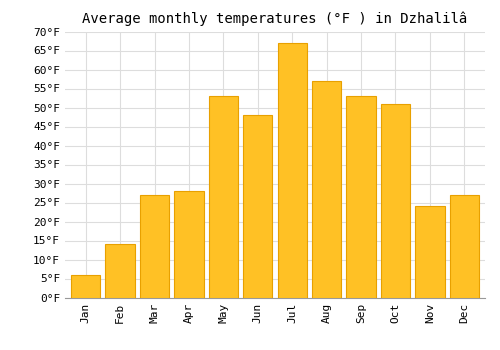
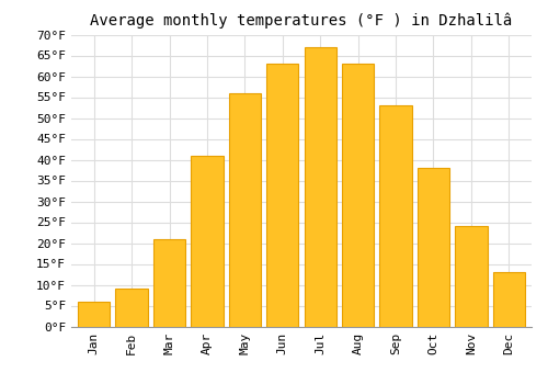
Feb: 14°F -> 9°F
Mar: 27°F -> 21°F
Apr: 28°F -> 41°F
May: 53°F -> 56°F
Jun: 48°F -> 63°F
Aug: 57°F -> 63°F
Oct: 51°F -> 38°F
Dec: 27°F -> 13°F
